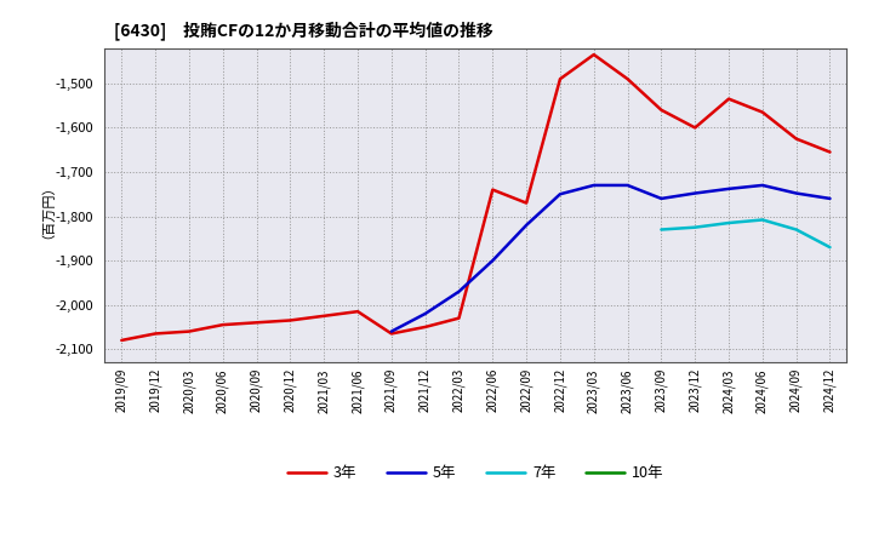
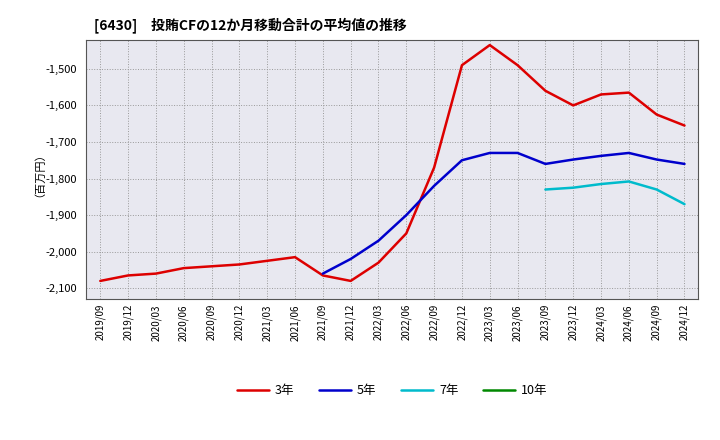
3年/2021/12: -2,050 -> -2,080
3年/2022/06: -1,740 -> -1,950
3年/2024/03: -1,535 -> -1,570
